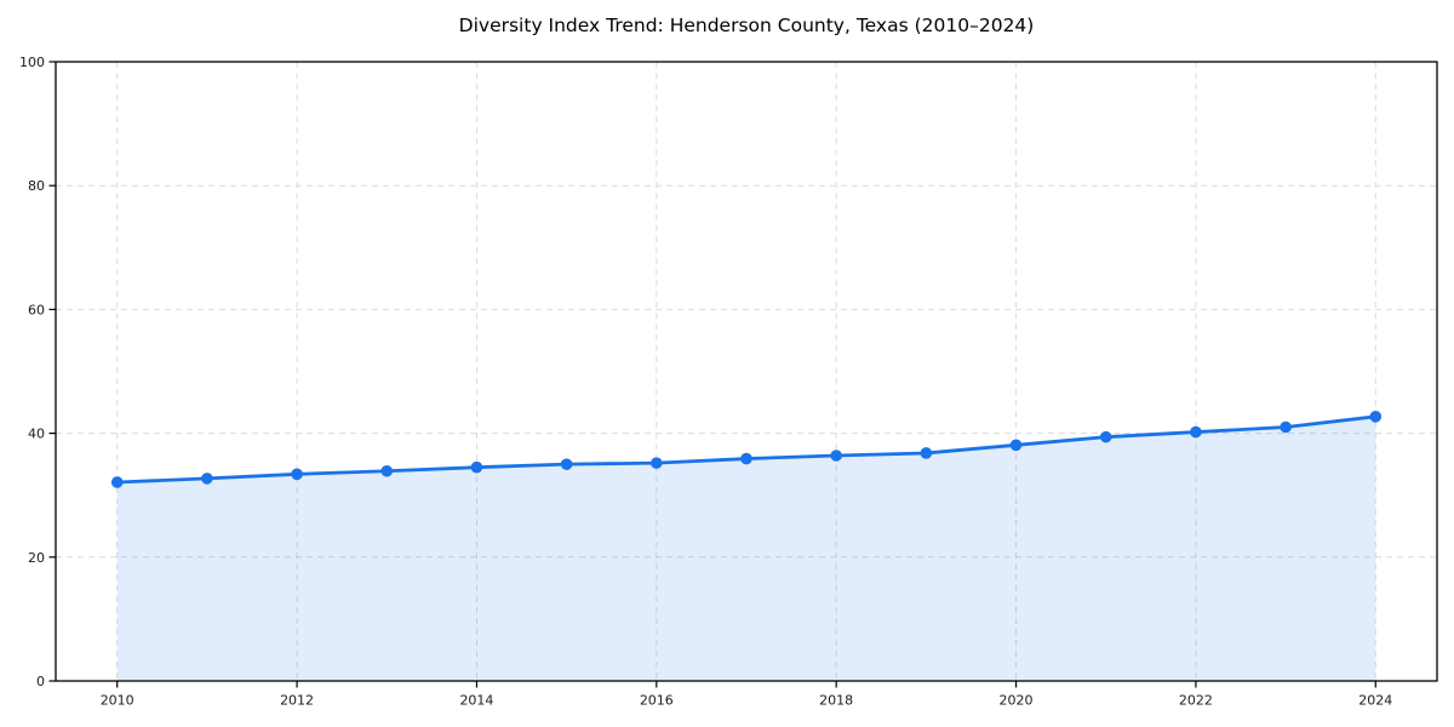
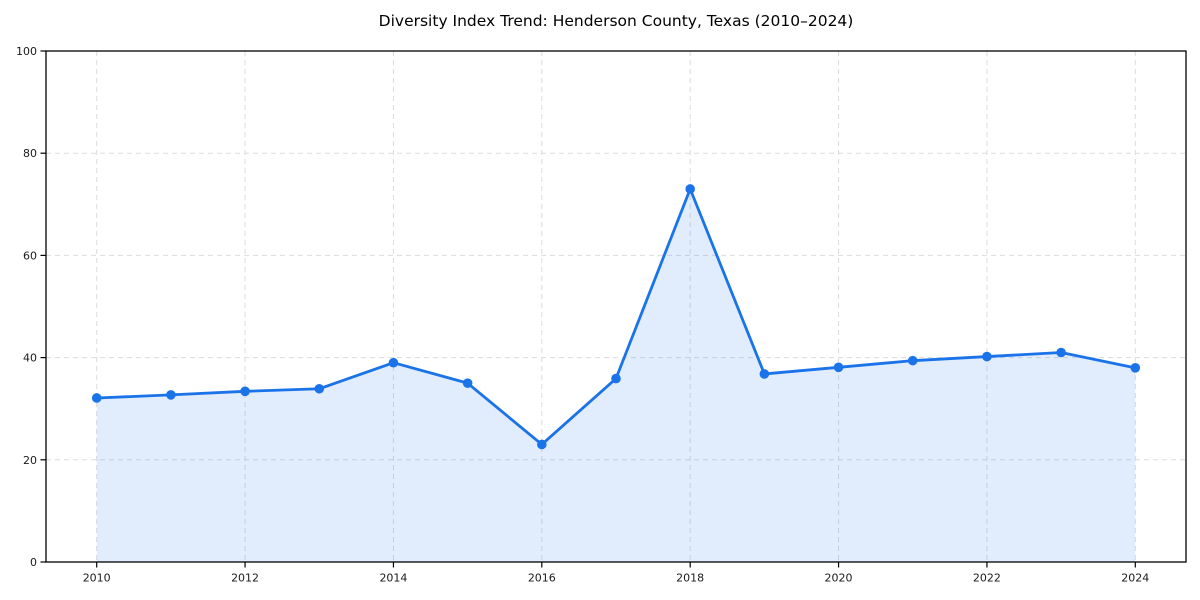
2014: 34 -> 39
2016: 35 -> 23
2018: 36 -> 73
2024: 43 -> 38
